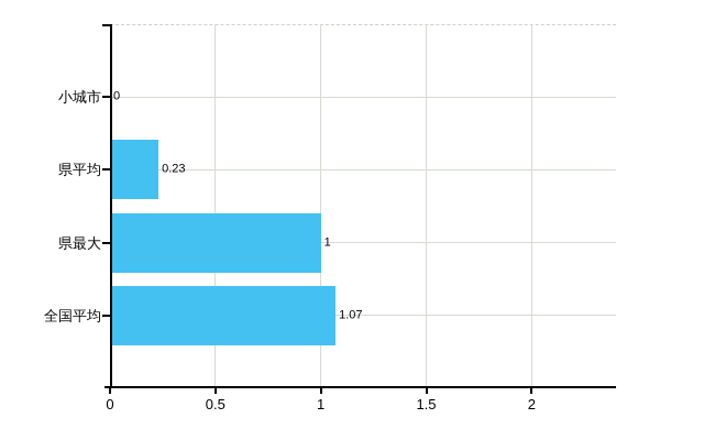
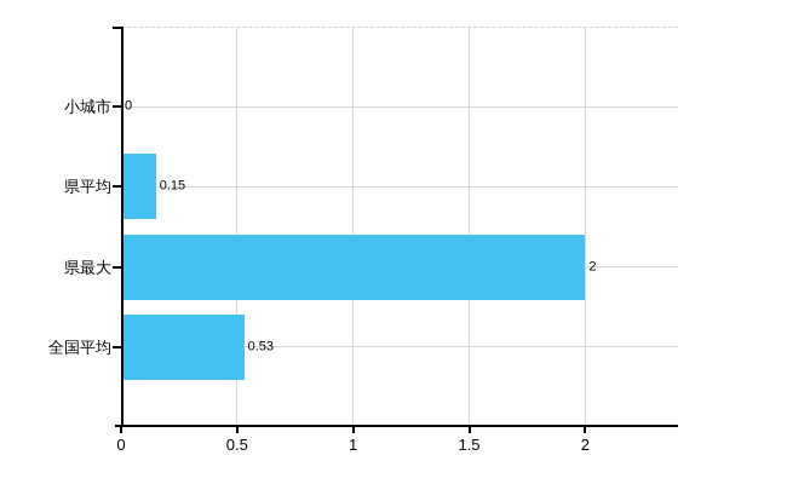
県平均: 0.23 -> 0.15
県最大: 1 -> 2
全国平均: 1.07 -> 0.53
